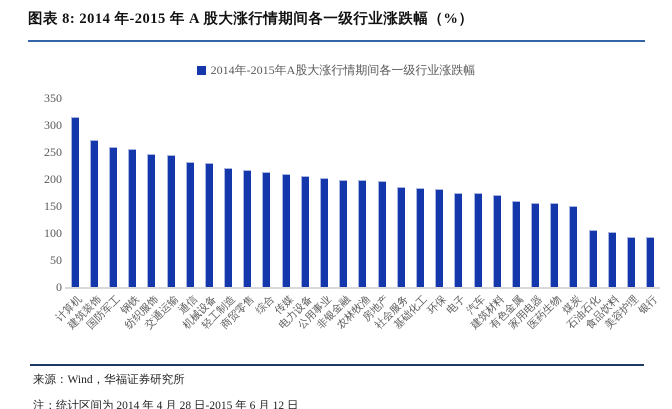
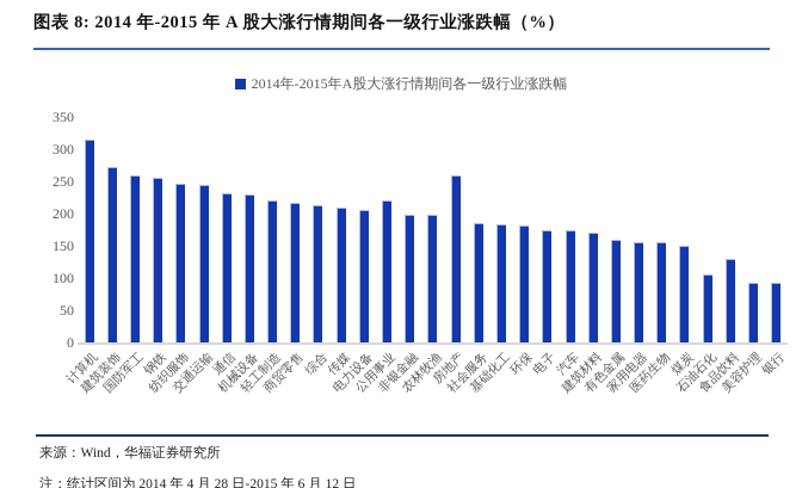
公用事业: 200 -> 220
房地产: 200 -> 260
食品饮料: 100 -> 130
